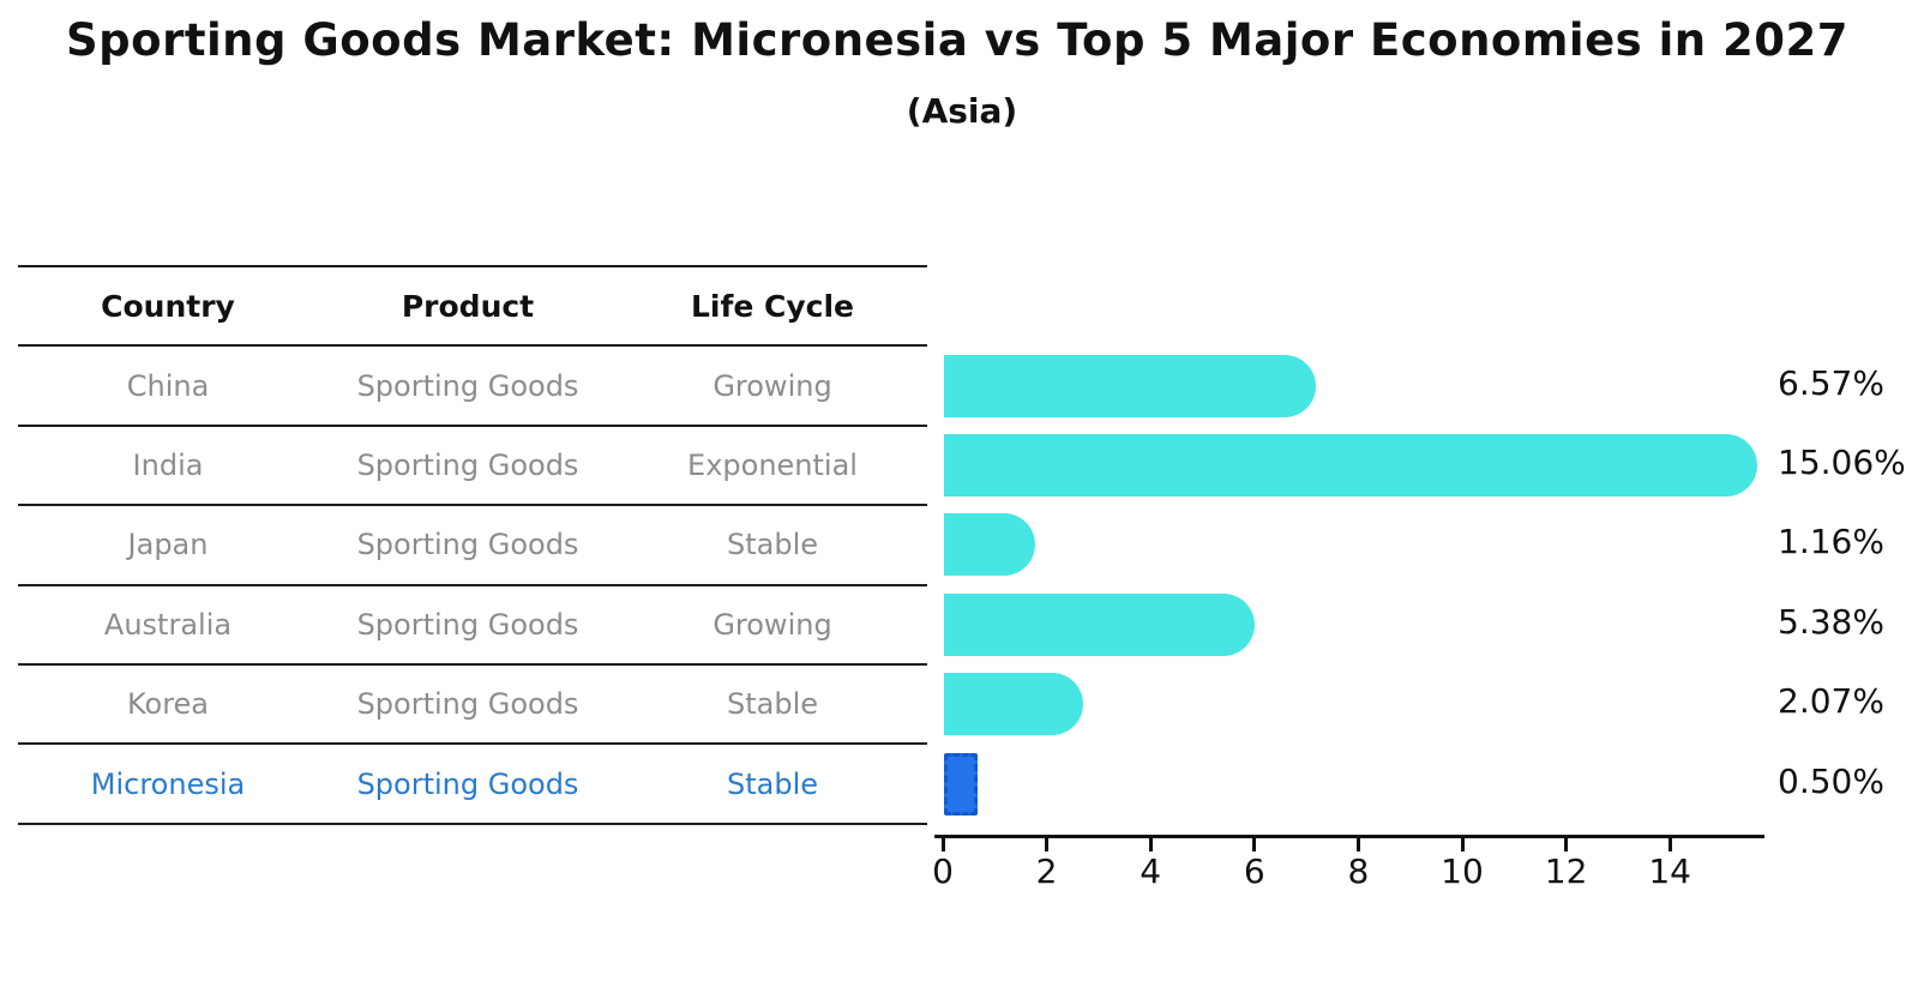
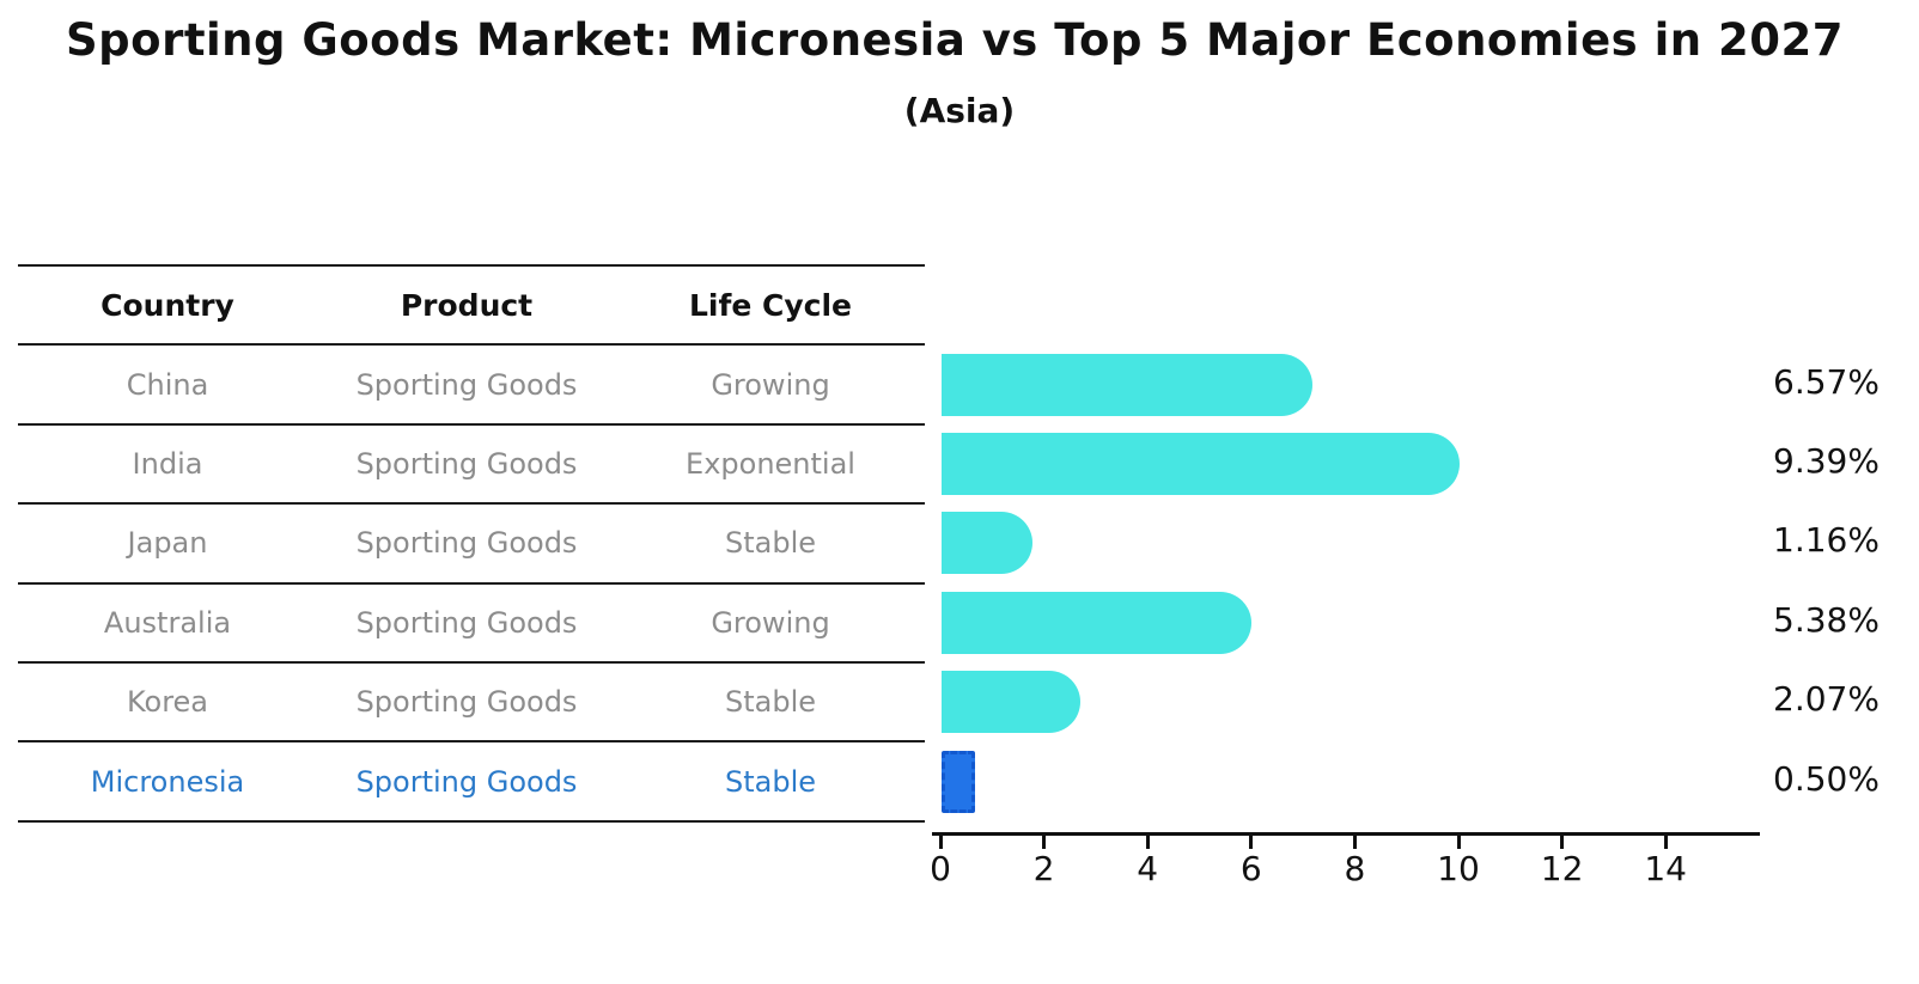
India: 15.06% -> 9.39%
